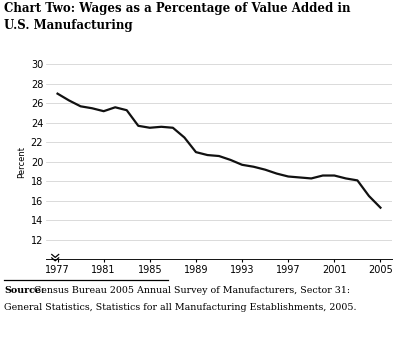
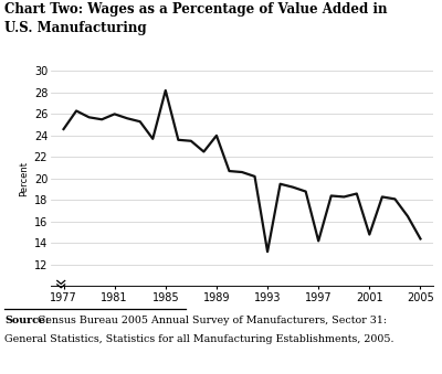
1977: 27.0 -> 24.6
1981: 25.2 -> 26.0
1985: 23.5 -> 28.2
1989: 21.0 -> 24.0
1993: 19.7 -> 13.2
1997: 18.5 -> 14.2
2001: 18.6 -> 14.8
2005: 15.3 -> 14.4
